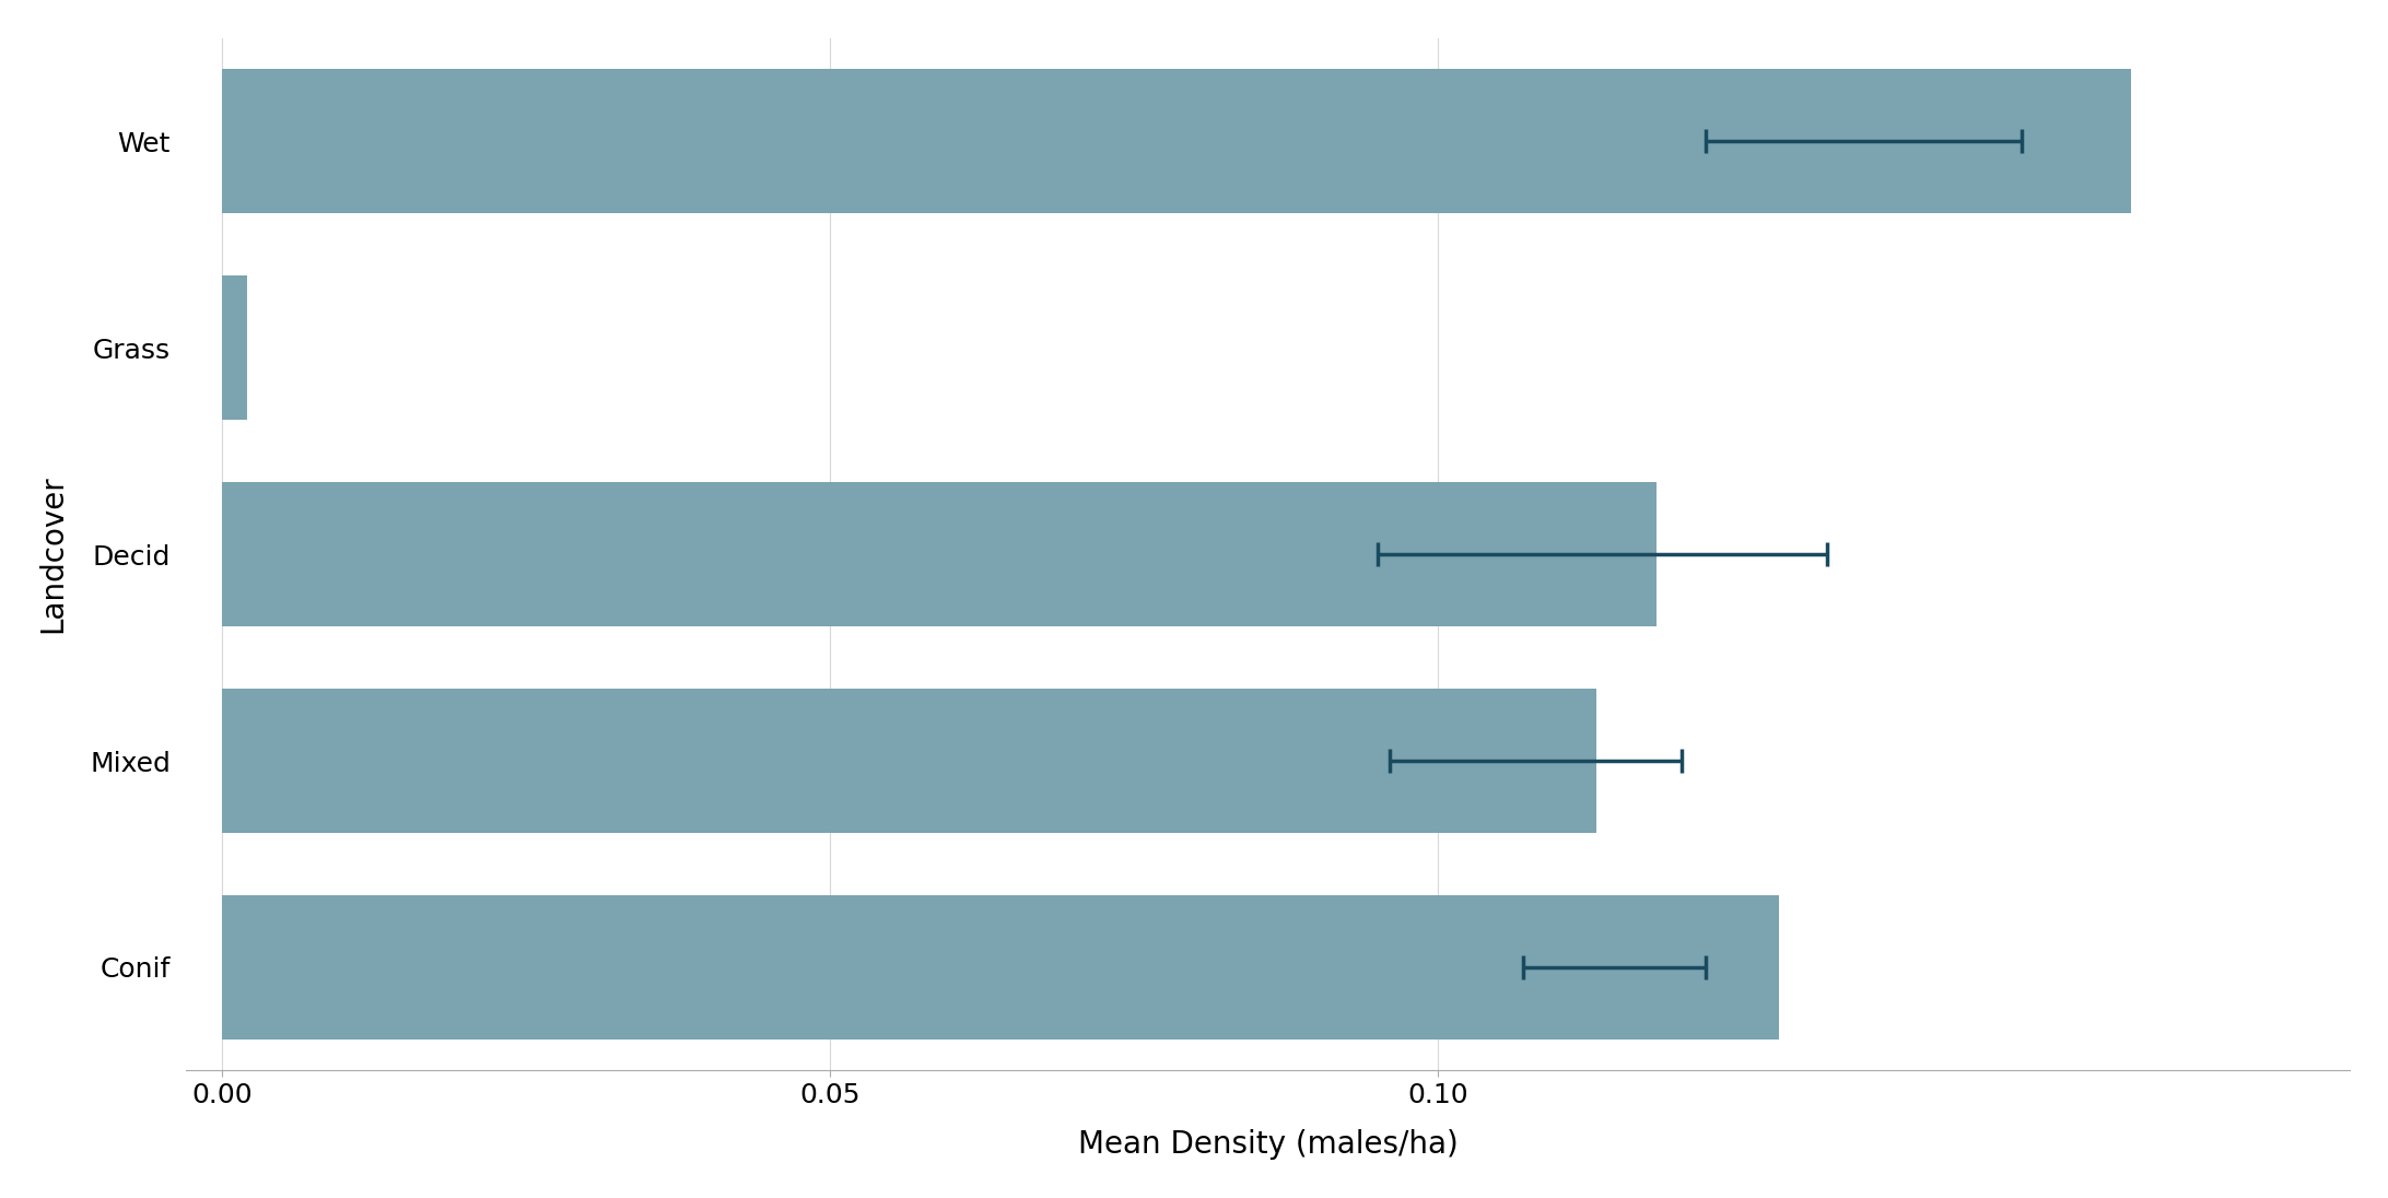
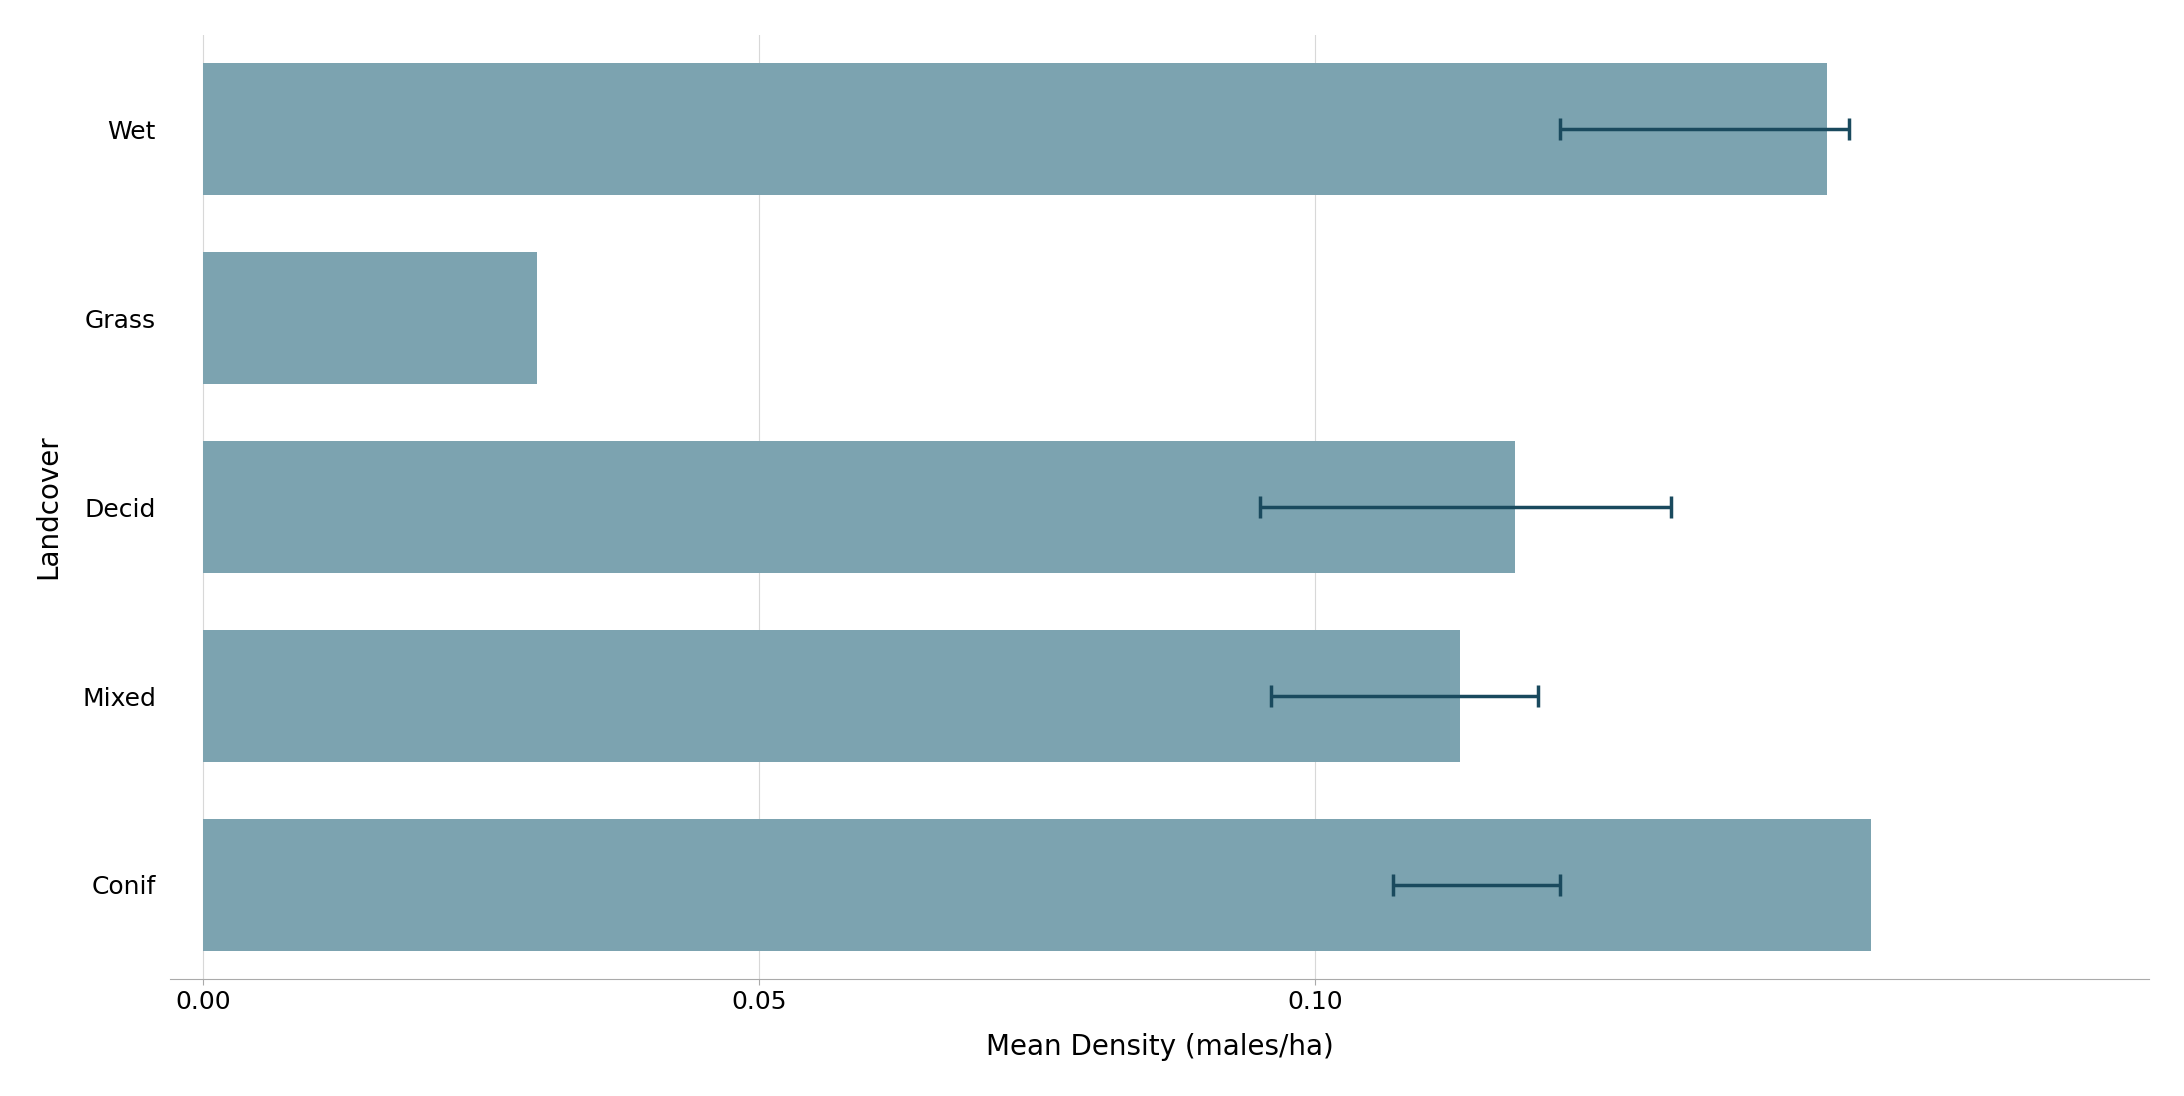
Wet: 0.157 -> 0.146
Grass: 0.002 -> 0.030
Conif: 0.128 -> 0.150
